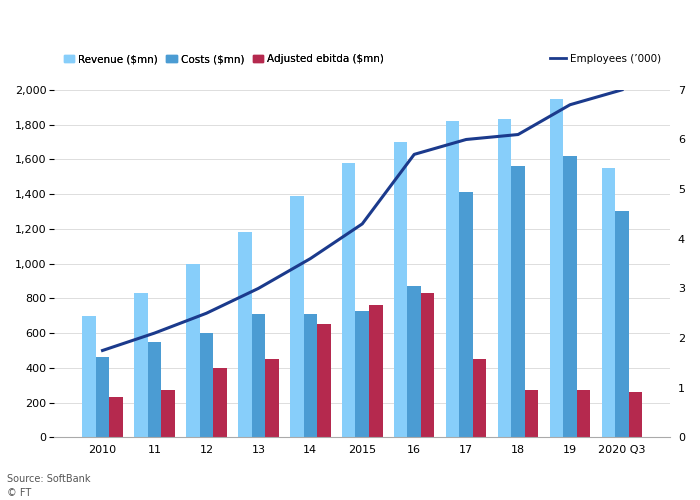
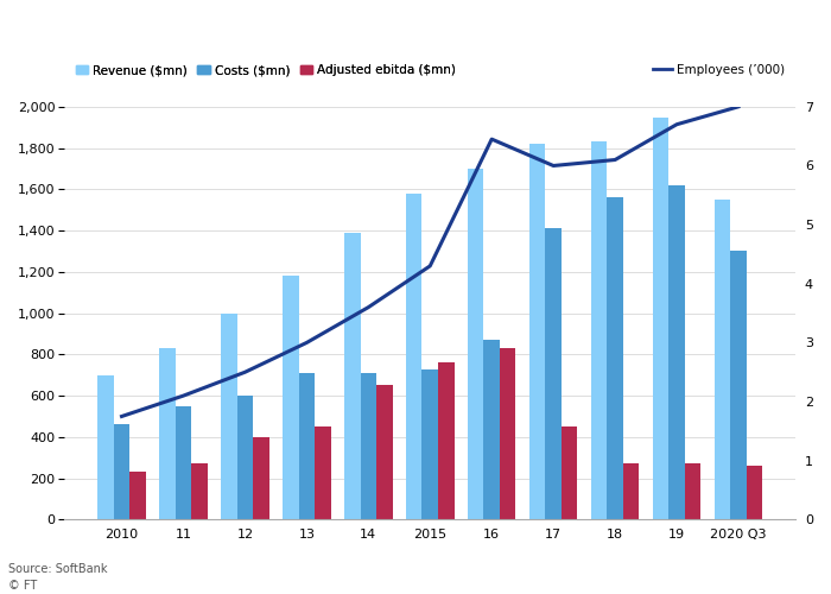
Employees (’000)/16: 5.70 -> 6.45
